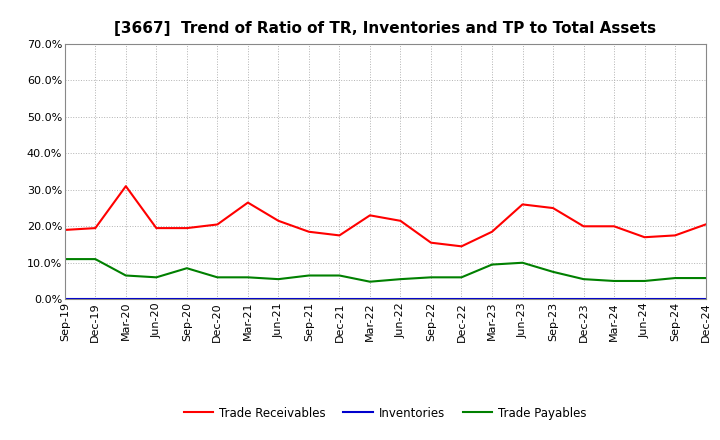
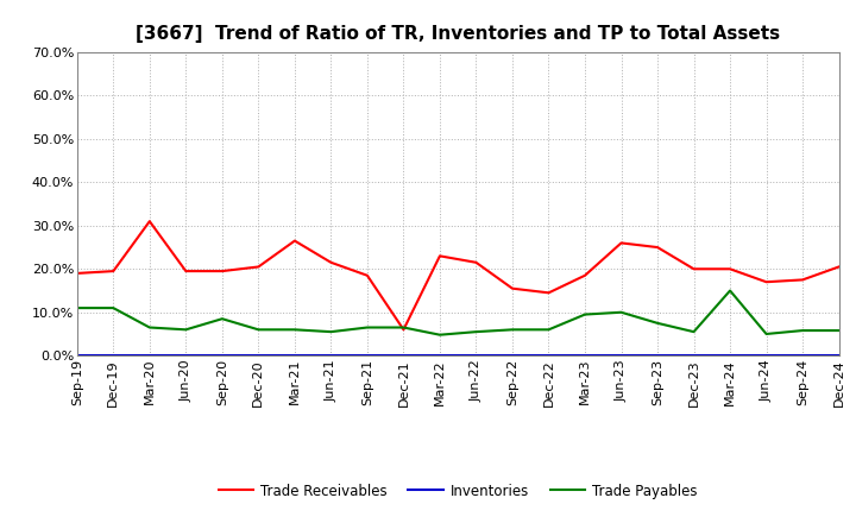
Trade Receivables/Dec-21: 17.5% -> 6.0%
Trade Payables/Mar-24: 5.0% -> 15.0%
